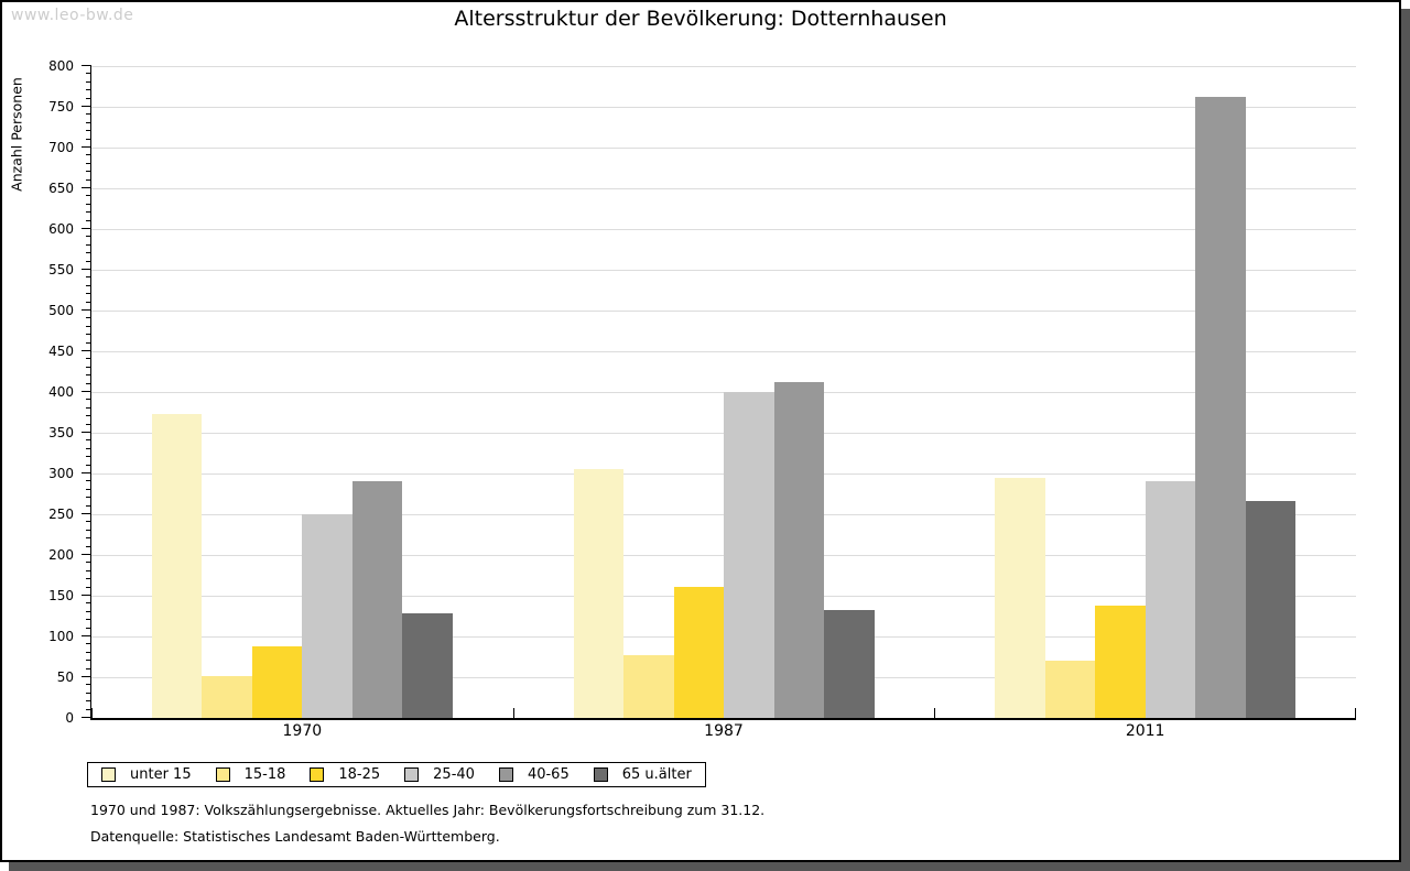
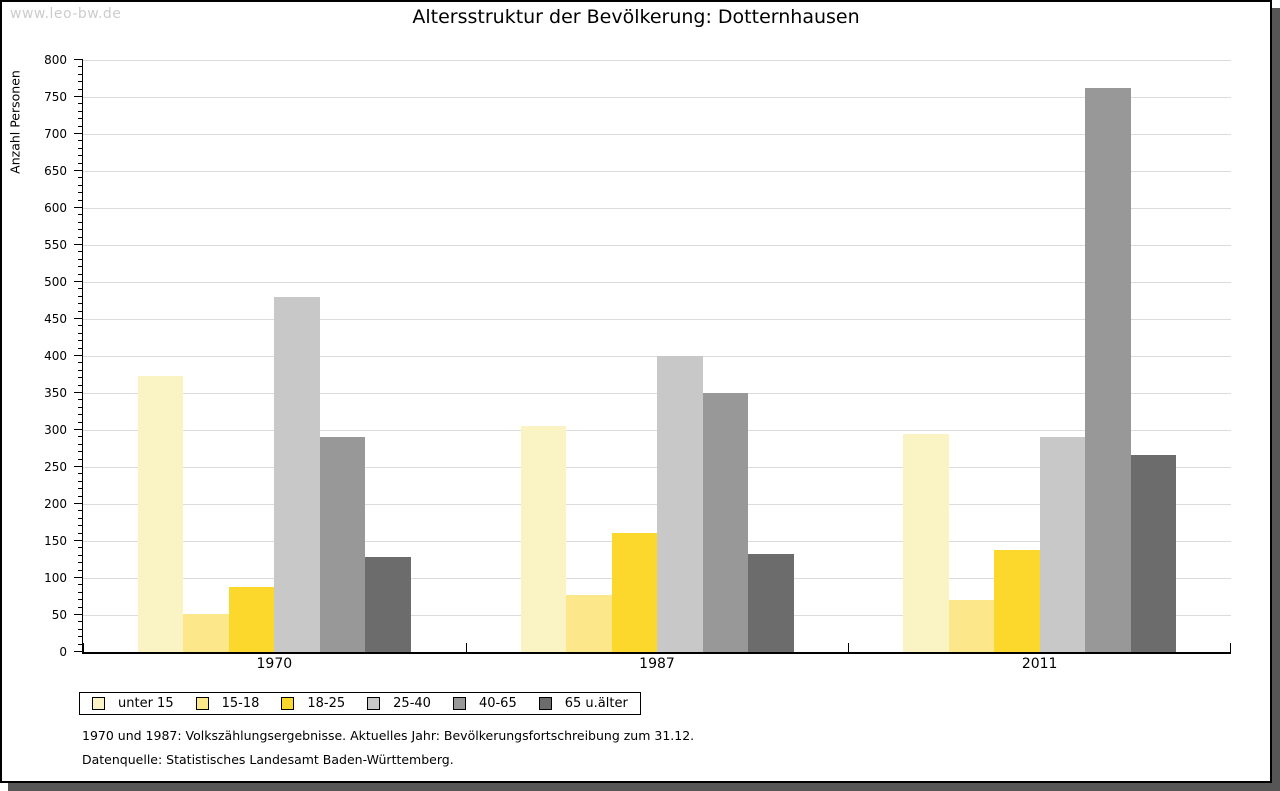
25-40/1970: 250 -> 480
40-65/1987: 410 -> 350
